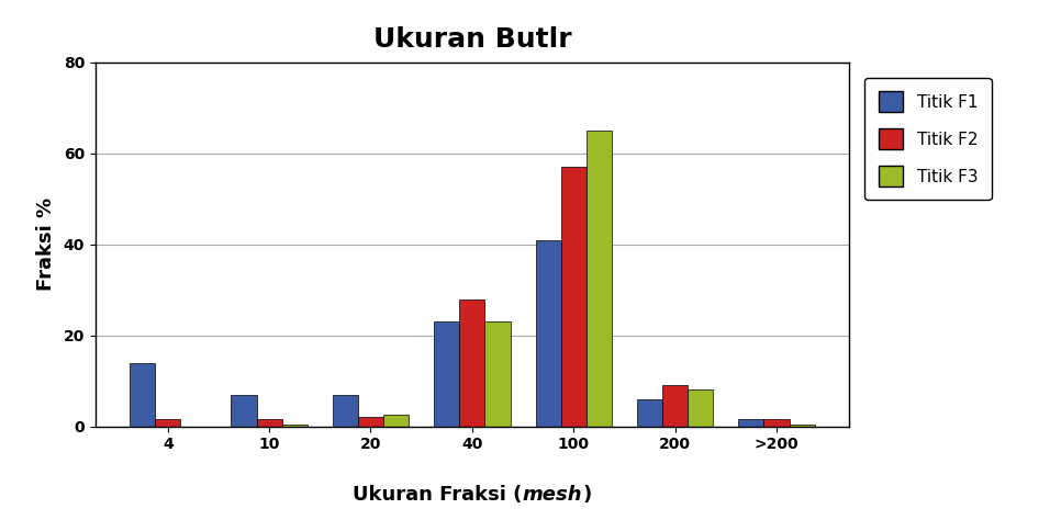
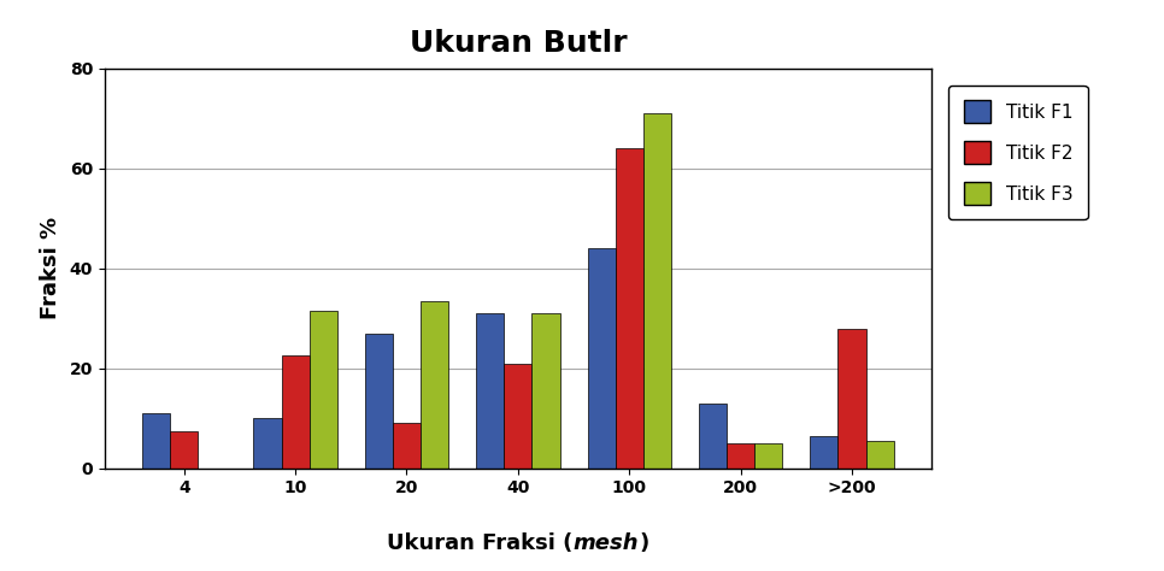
Titik F1/4: 14.0 -> 11.0
Titik F2/4: 1.5 -> 7.5
Titik F1/10: 7.0 -> 10.0
Titik F2/10: 1.5 -> 22.5
Titik F3/10: 0.5 -> 31.5
Titik F1/20: 7.0 -> 27.0
Titik F2/20: 2.0 -> 9.0
Titik F3/20: 2.5 -> 33.5
Titik F1/40: 23.0 -> 31.0
Titik F2/40: 28.0 -> 21.0
Titik F3/40: 23.0 -> 31.0
Titik F1/100: 41.0 -> 44.0
Titik F2/100: 57.0 -> 64.0
Titik F3/100: 65.0 -> 71.0
Titik F1/200: 6.0 -> 13.0
Titik F2/200: 9.0 -> 5.0
Titik F3/200: 8.0 -> 5.0
Titik F1/>200: 1.5 -> 6.5
Titik F2/>200: 1.5 -> 28.0
Titik F3/>200: 0.5 -> 5.5
